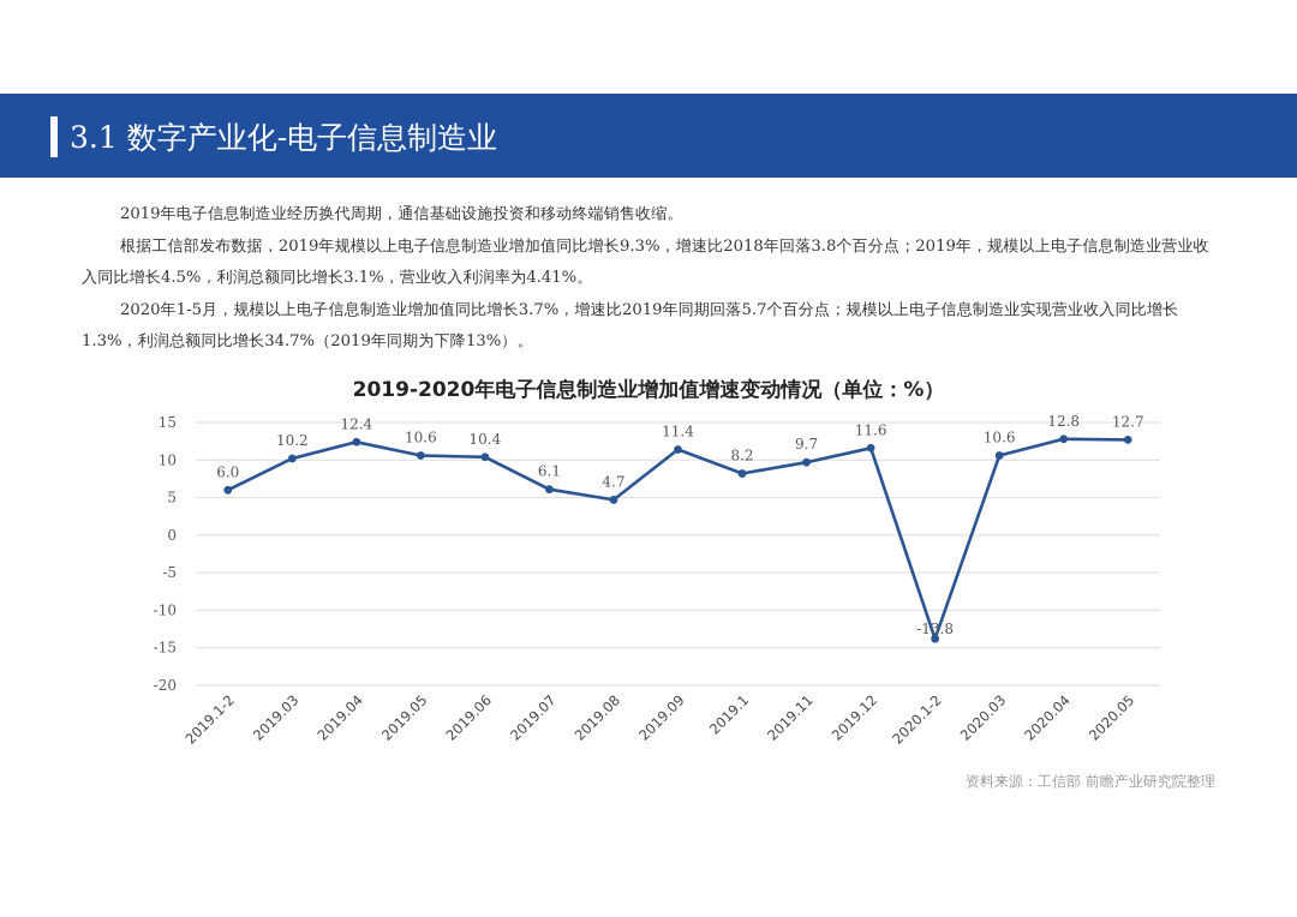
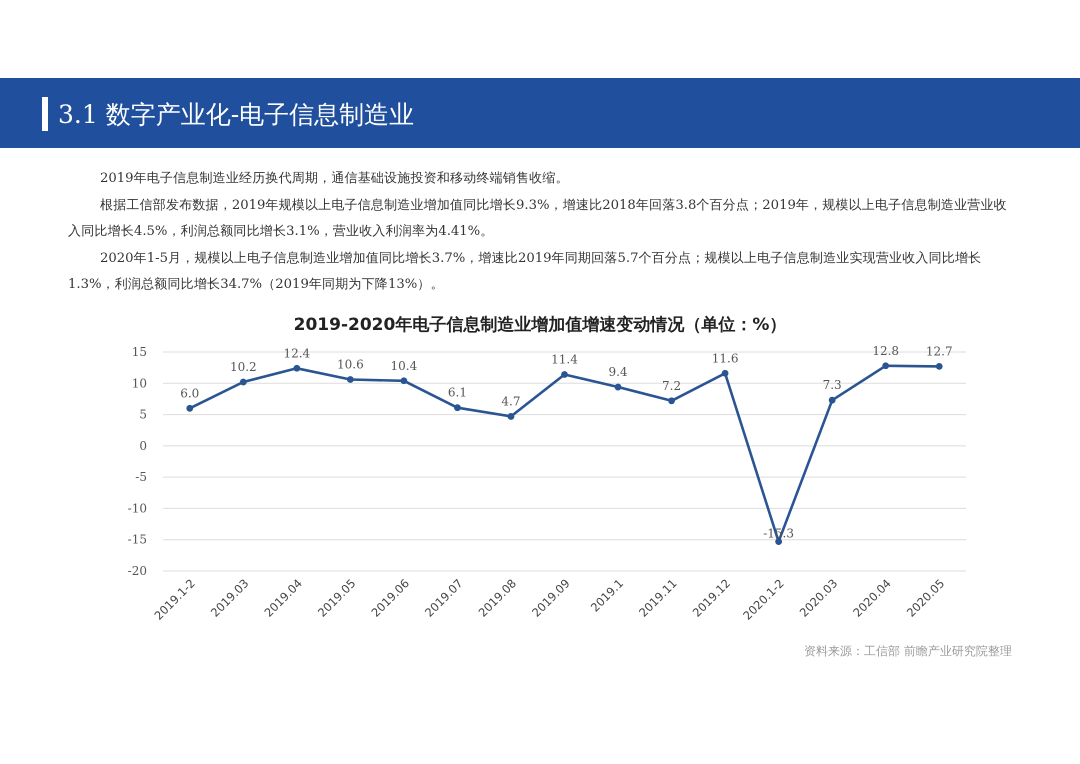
2019.1: 8.2 -> 9.4
2019.11: 9.7 -> 7.2
2020.1-2: -13.8 -> -15.3
2020.03: 10.6 -> 7.3
